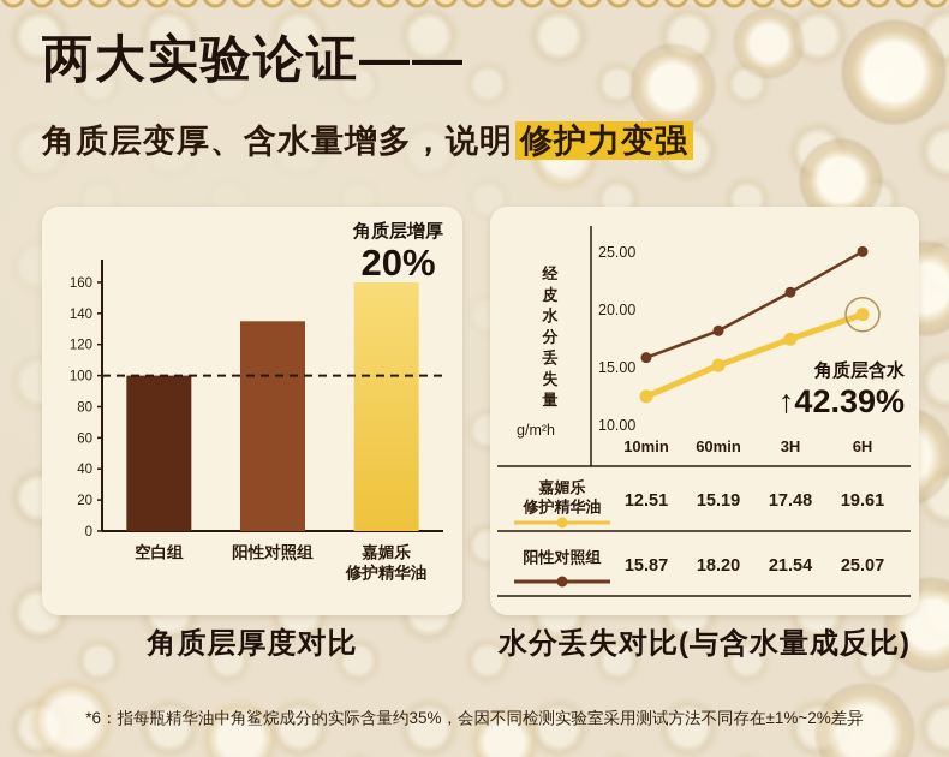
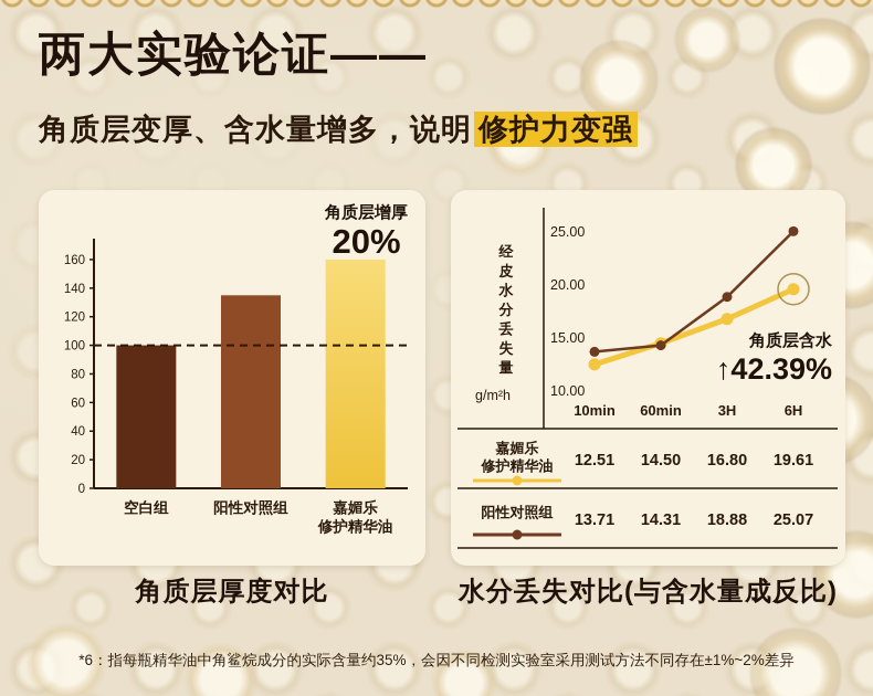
水分丢失对比(与含水量成反比)/阳性对照组/10min: 15.87 -> 13.71
水分丢失对比(与含水量成反比)/嘉媚乐修护精华油/60min: 15.19 -> 14.50
水分丢失对比(与含水量成反比)/阳性对照组/60min: 18.20 -> 14.31
水分丢失对比(与含水量成反比)/嘉媚乐修护精华油/3H: 17.48 -> 16.80
水分丢失对比(与含水量成反比)/阳性对照组/3H: 21.54 -> 18.88
